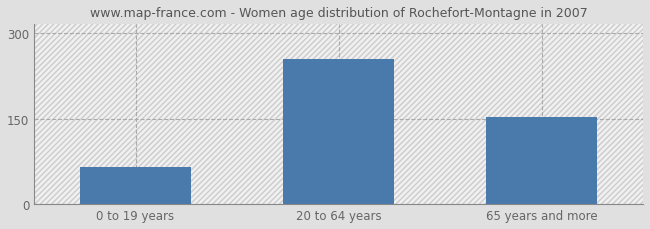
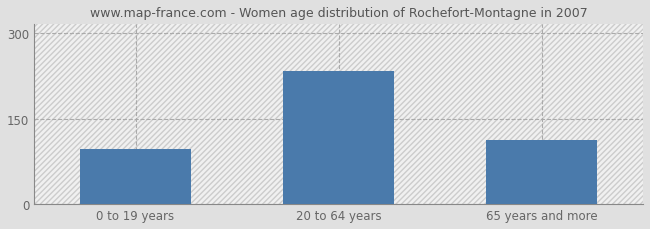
0 to 19 years: 65 -> 96
20 to 64 years: 255 -> 234
65 years and more: 153 -> 112
